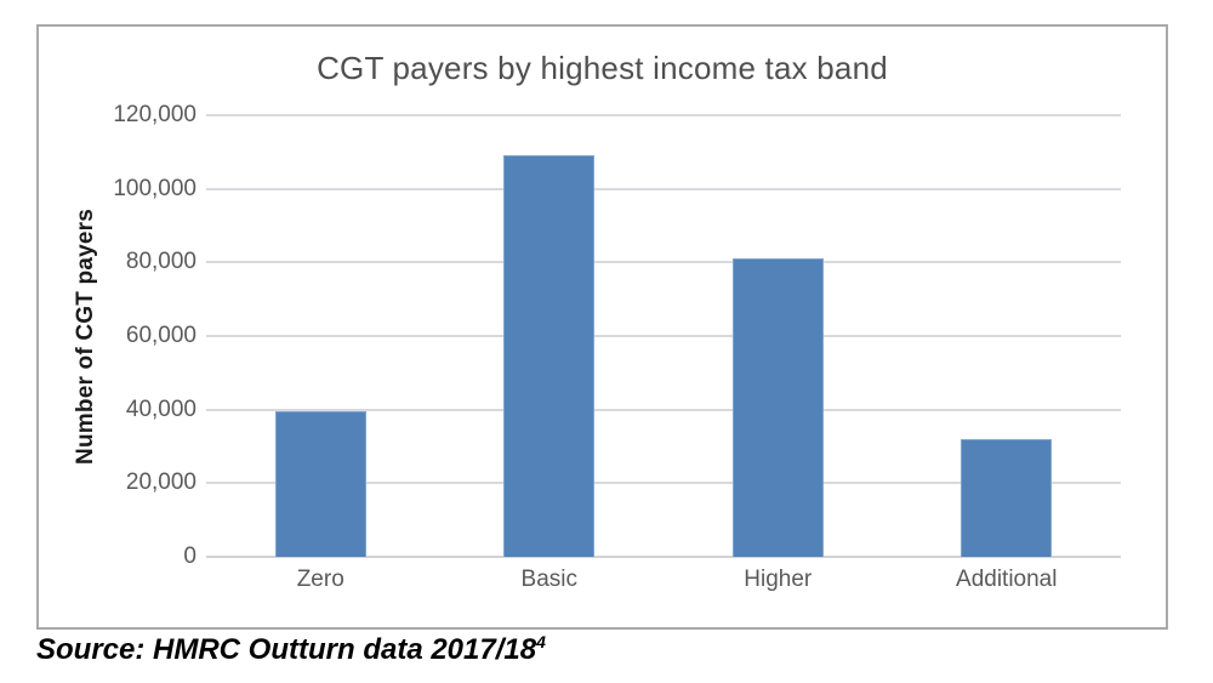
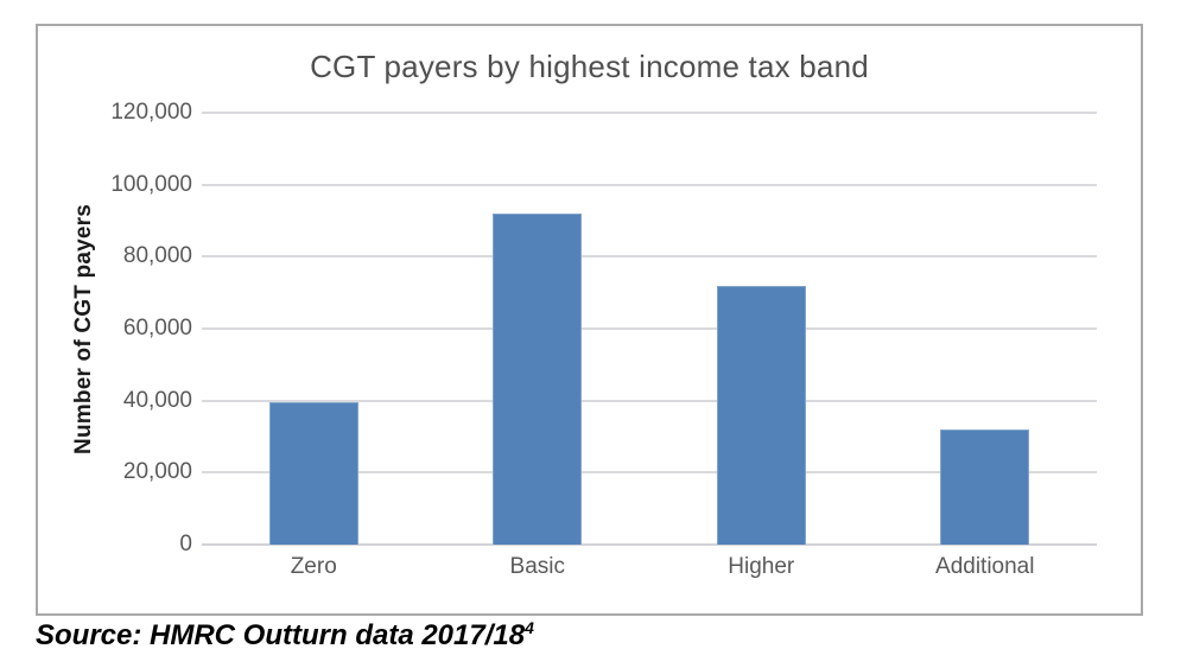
Basic: 109000 -> 92000
Higher: 81000 -> 72000
